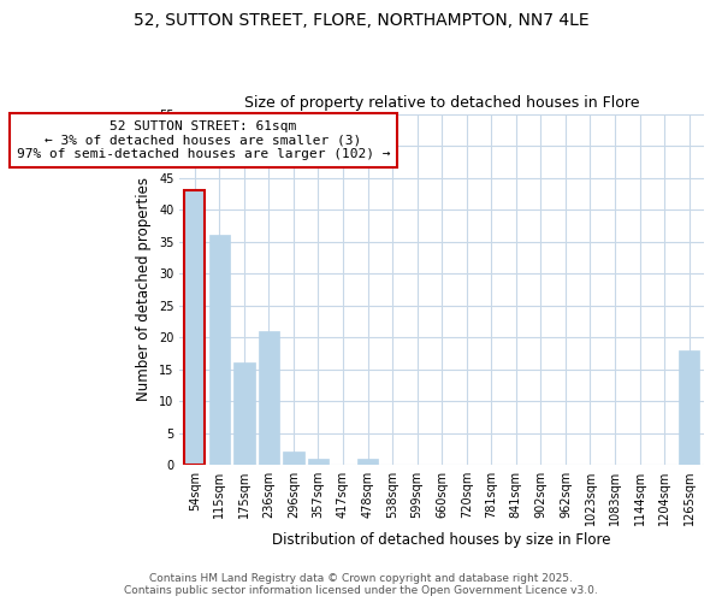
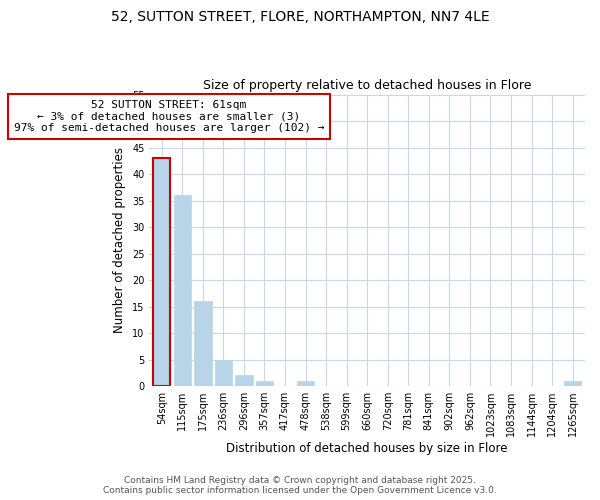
236sqm: 21 -> 5
1265sqm: 18 -> 1
